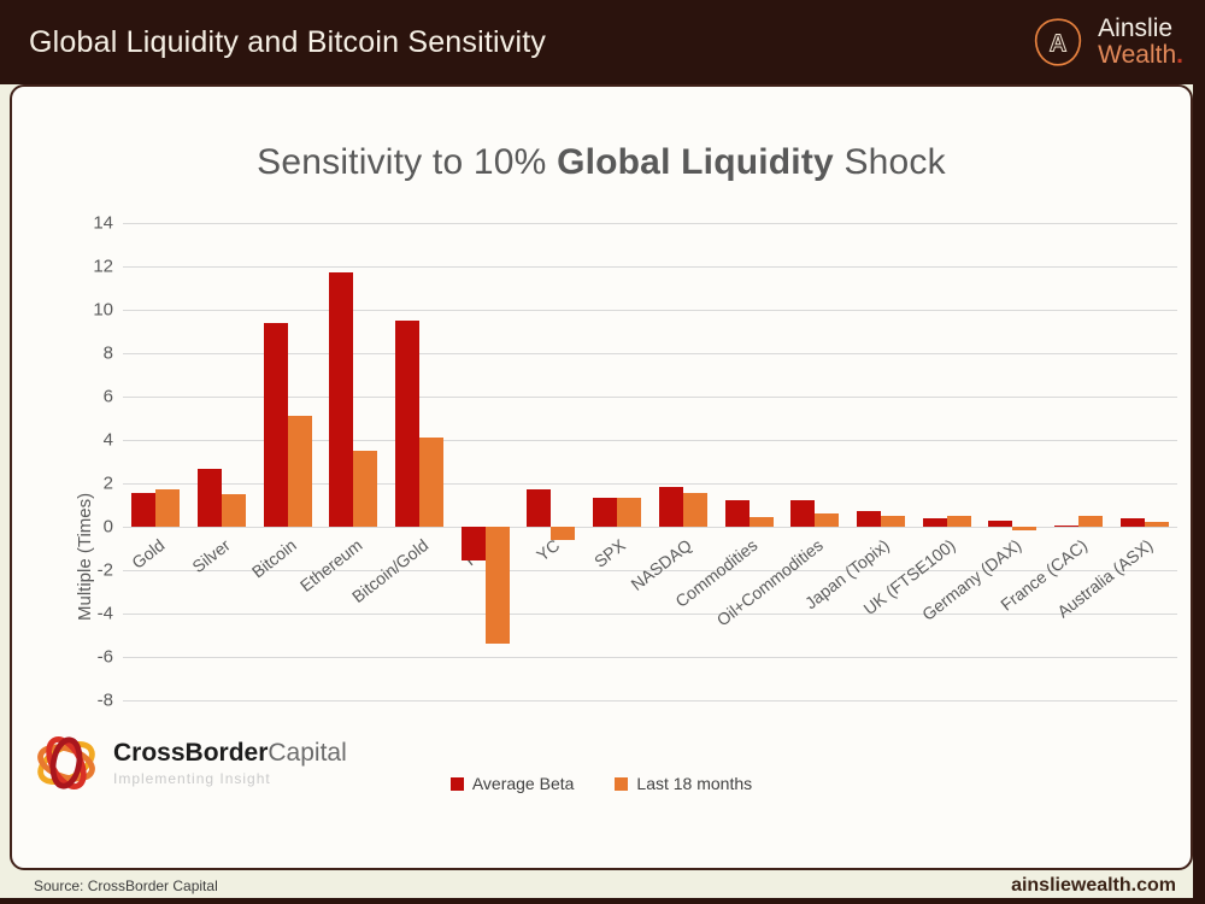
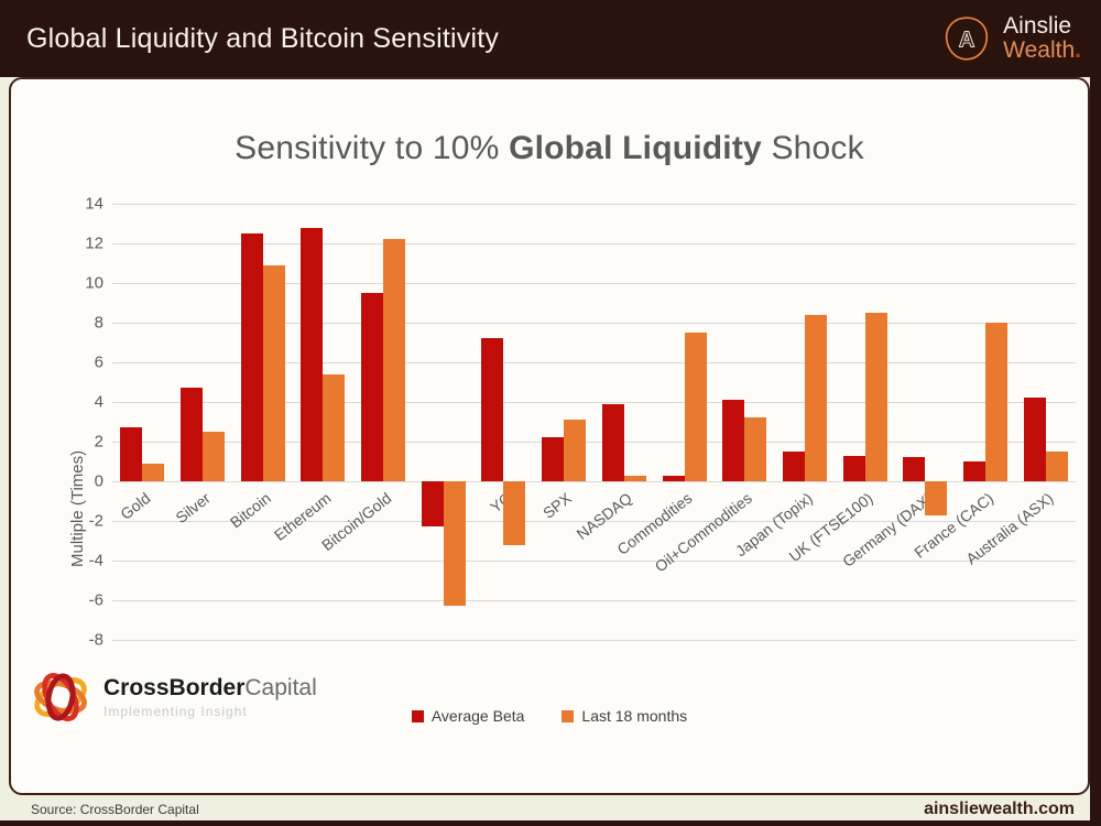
Average Beta/Gold: 1.6 -> 2.7
Last 18 months/Gold: 1.7 -> 0.9
Average Beta/Silver: 2.6 -> 4.7
Last 18 months/Silver: 1.5 -> 2.5
Average Beta/Bitcoin: 9.4 -> 12.5
Last 18 months/Bitcoin: 5.1 -> 10.9
Average Beta/Ethereum: 11.8 -> 12.8
Last 18 months/Ethereum: 3.5 -> 5.4
Last 18 months/Bitcoin/Gold: 4.1 -> 12.2
Average Beta/R10: -1.6 -> -2.3
Last 18 months/R10: -5.4 -> -6.3
Average Beta/YC: 1.8 -> 7.2
Last 18 months/YC: -0.6 -> -3.2
Average Beta/SPX: 1.4 -> 2.2
Last 18 months/SPX: 1.4 -> 3.1
Average Beta/NASDAQ: 1.9 -> 3.9
Last 18 months/NASDAQ: 1.6 -> 0.3
Average Beta/Commodities: 1.2 -> 0.3
Last 18 months/Commodities: 0.5 -> 7.5
Average Beta/Oil+Commodities: 1.2 -> 4.1
Last 18 months/Oil+Commodities: 0.6 -> 3.2
Average Beta/Japan (Topix): 0.7 -> 1.5
Last 18 months/Japan (Topix): 0.5 -> 8.4
Average Beta/UK (FTSE100): 0.4 -> 1.3
Last 18 months/UK (FTSE100): 0.5 -> 8.5
Average Beta/Germany (DAX): 0.3 -> 1.2
Last 18 months/Germany (DAX): -0.1 -> -1.7
Average Beta/France (CAC): 0.1 -> 1.0
Last 18 months/France (CAC): 0.5 -> 8.0
Average Beta/Australia (ASX): 0.4 -> 4.2
Last 18 months/Australia (ASX): 0.2 -> 1.5
